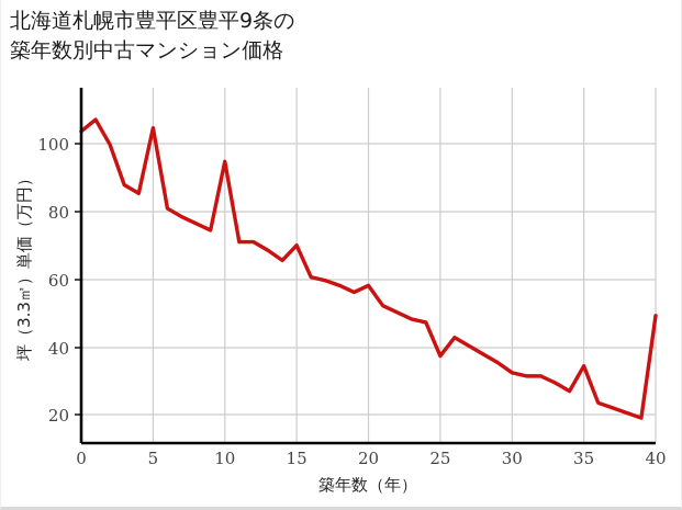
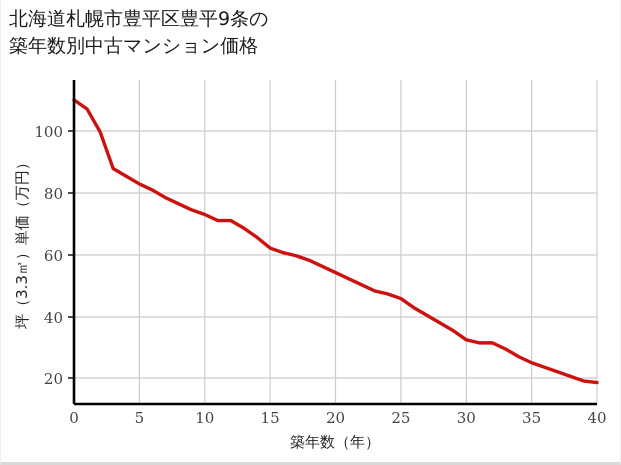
0: 105 -> 112
5: 106 -> 84
10: 96 -> 74
15: 71 -> 63
20: 59 -> 55
25: 38 -> 46
35: 35 -> 26
40: 50 -> 19
